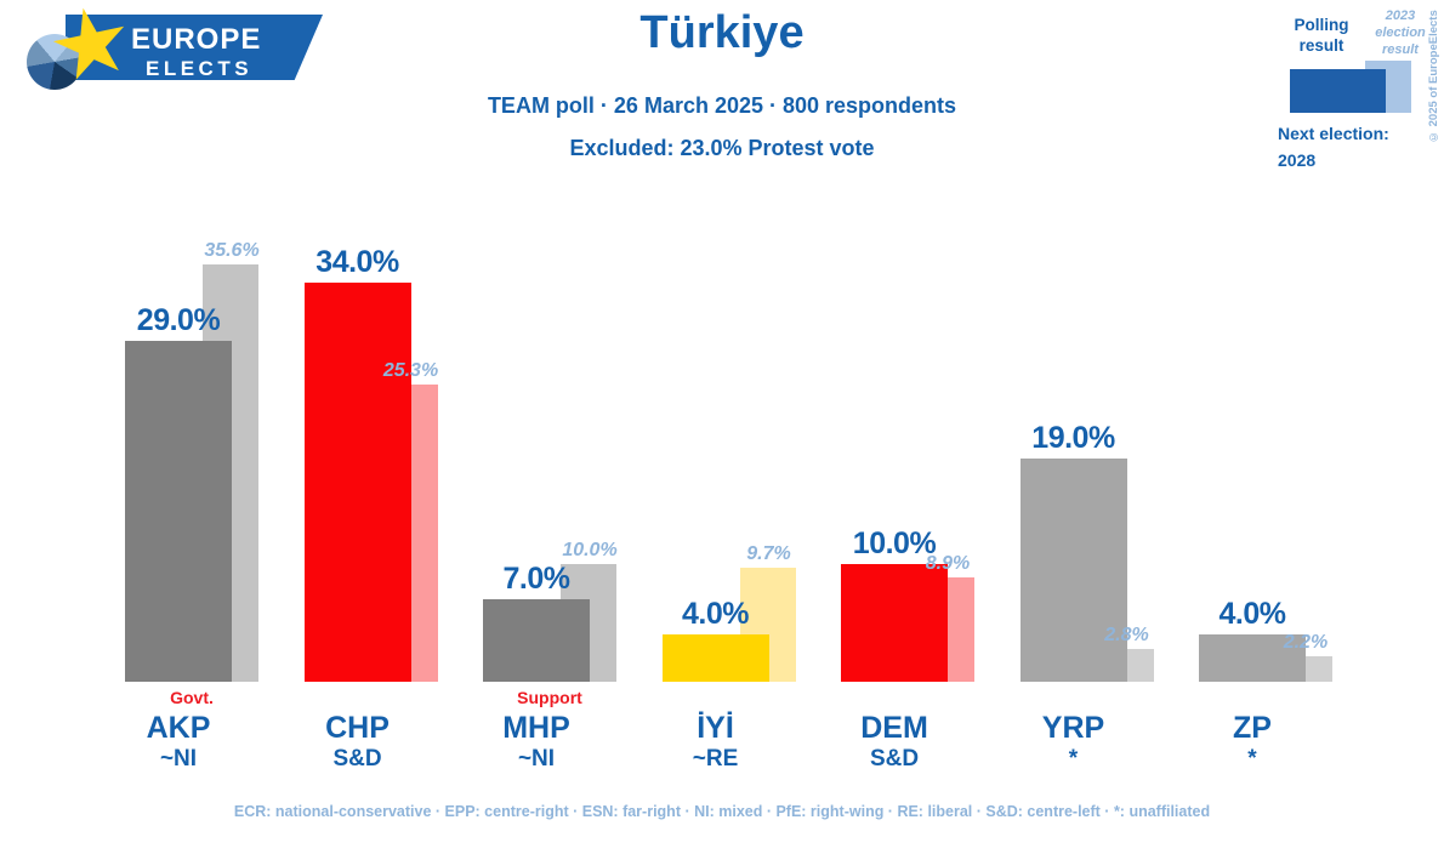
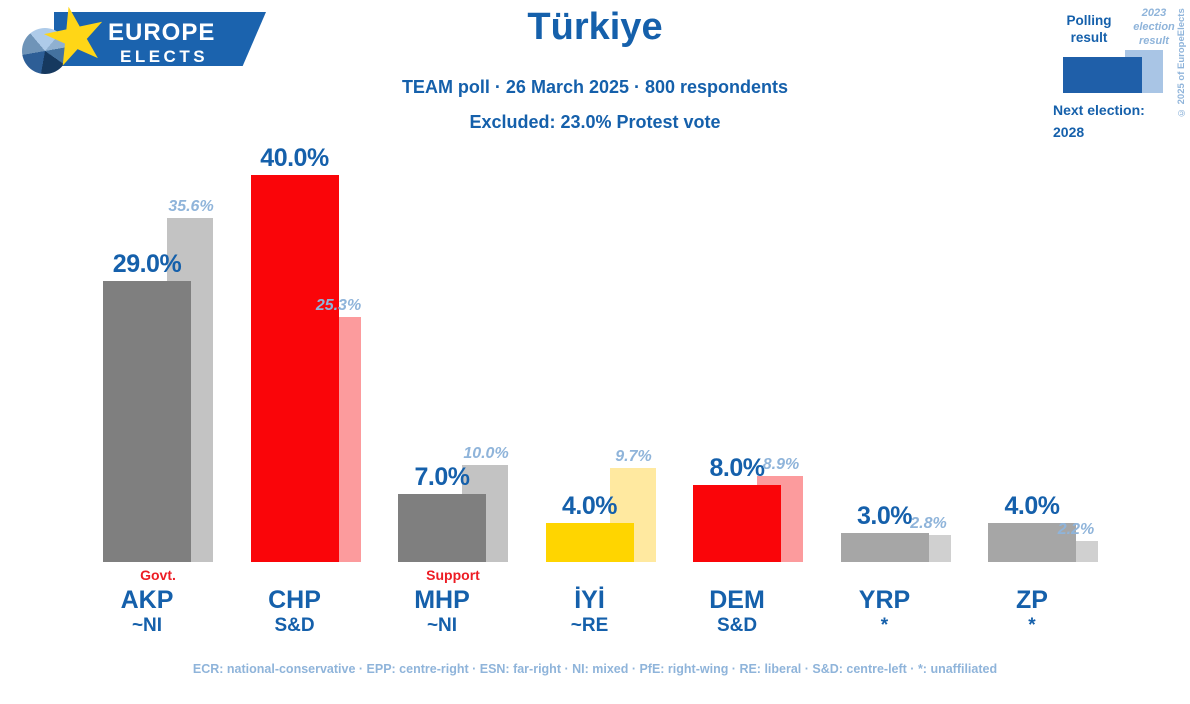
Polling result/CHP: 34.0% -> 40.0%
Polling result/DEM: 10.0% -> 8.0%
Polling result/YRP: 19.0% -> 3.0%
